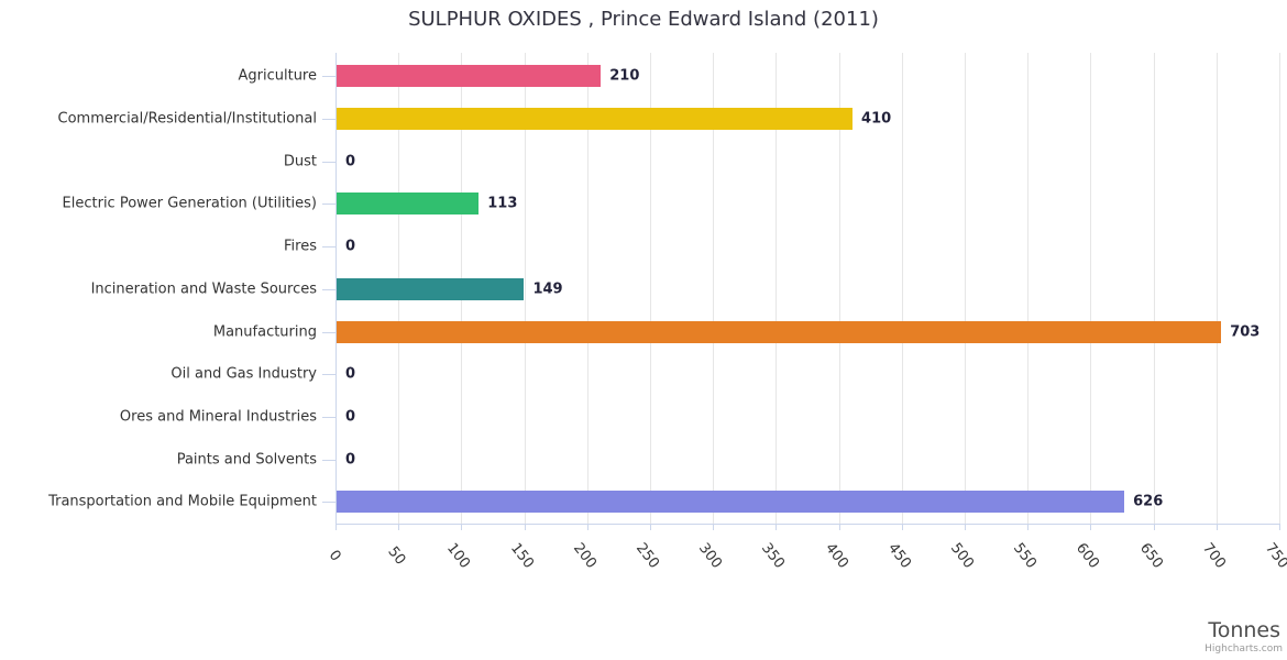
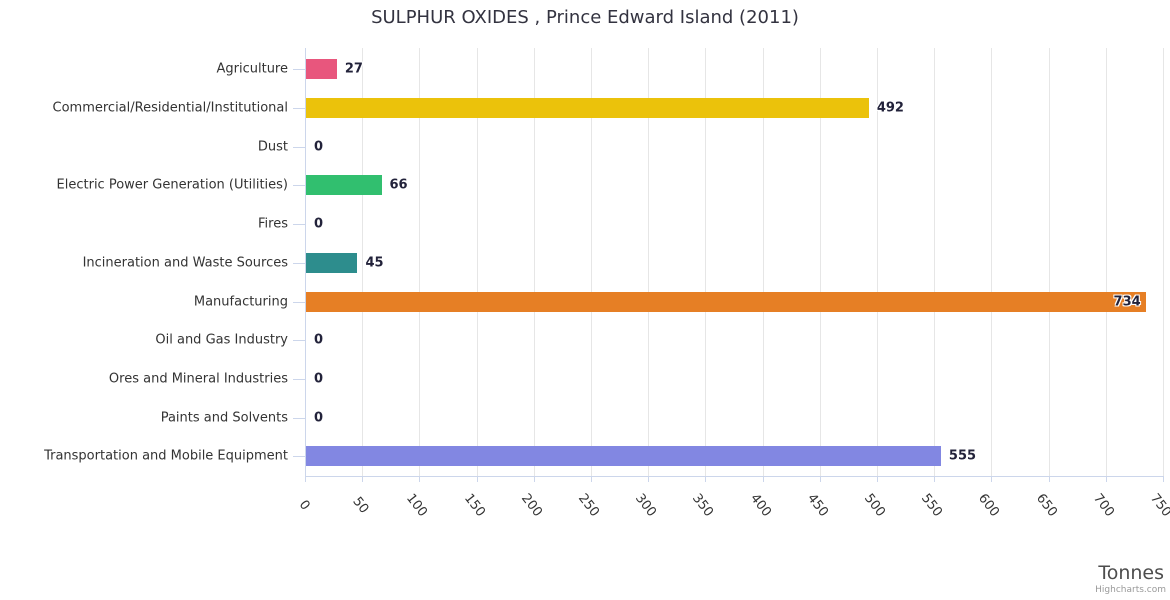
Agriculture: 210 -> 27
Commercial/Residential/Institutional: 410 -> 492
Electric Power Generation (Utilities): 113 -> 66
Incineration and Waste Sources: 149 -> 45
Manufacturing: 703 -> 734
Transportation and Mobile Equipment: 626 -> 555
